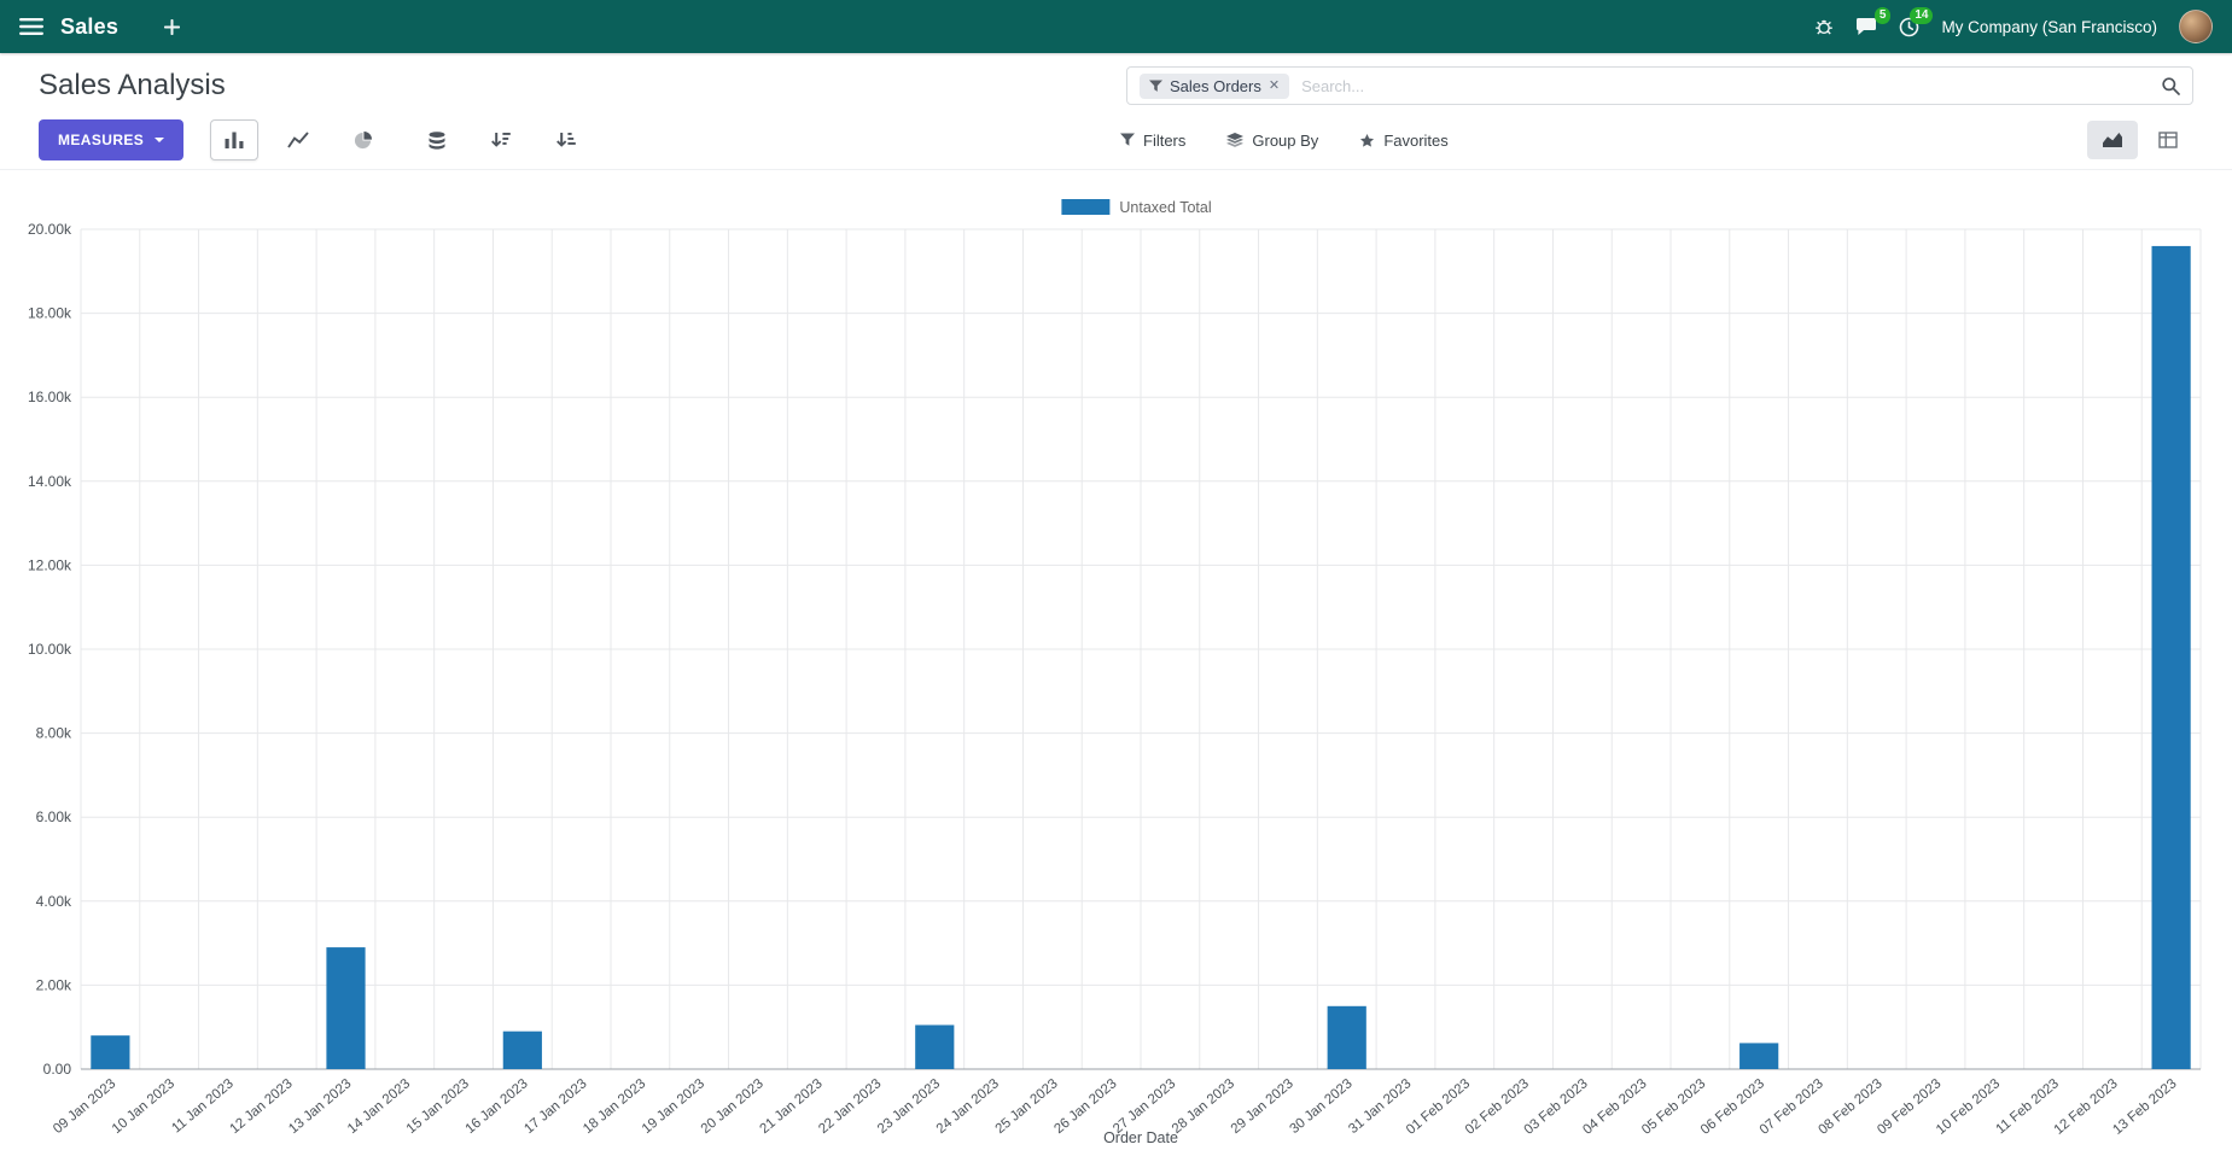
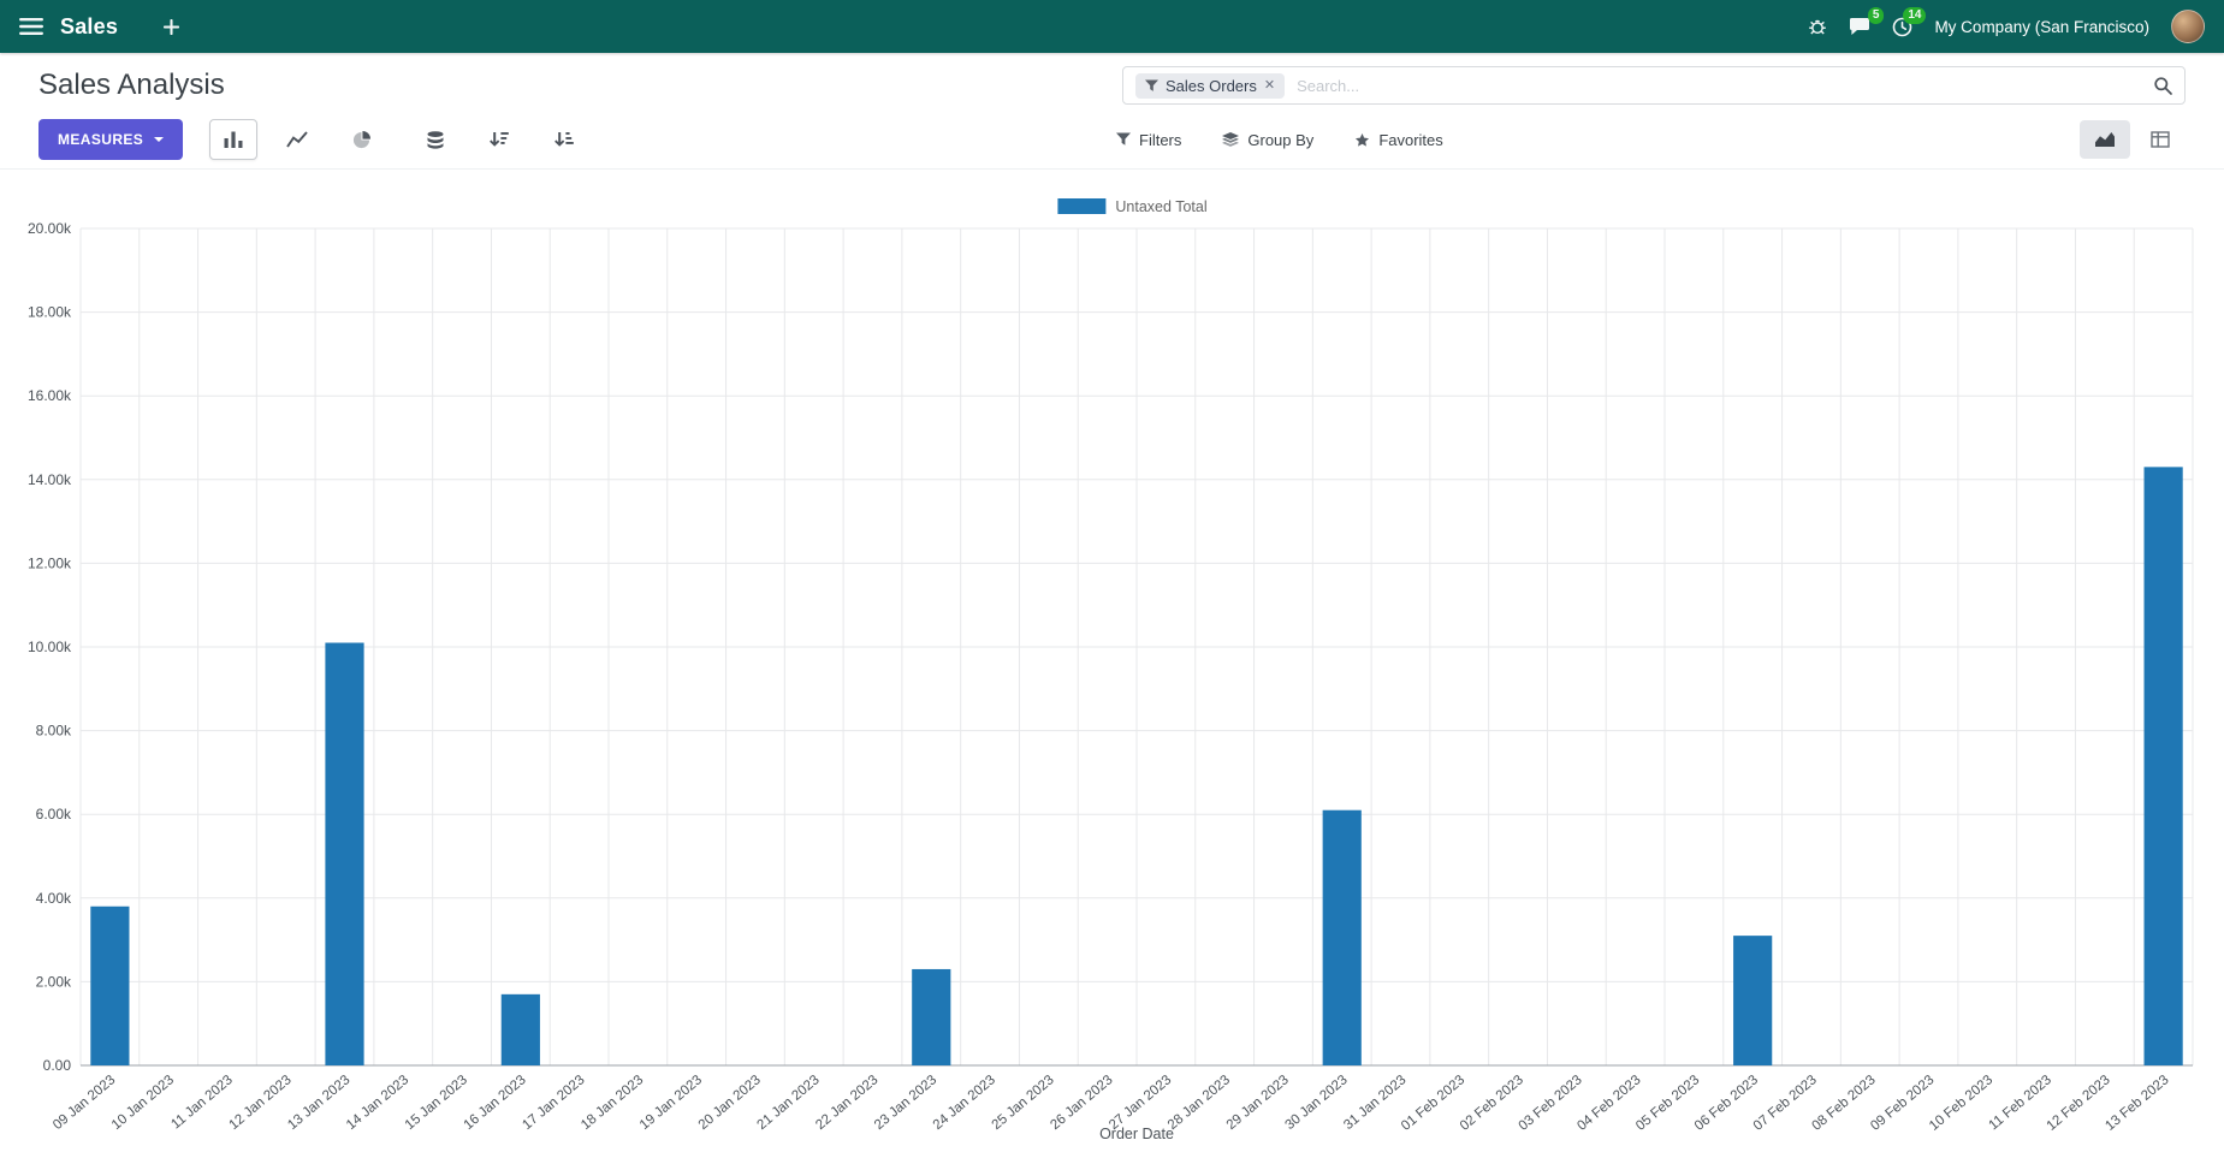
09 Jan 2023: 0.8k -> 3.8k
13 Jan 2023: 2.9k -> 10.1k
16 Jan 2023: 0.9k -> 1.7k
23 Jan 2023: 1.0k -> 2.3k
30 Jan 2023: 1.5k -> 6.1k
06 Feb 2023: 0.6k -> 3.1k
13 Feb 2023: 19.6k -> 14.3k
